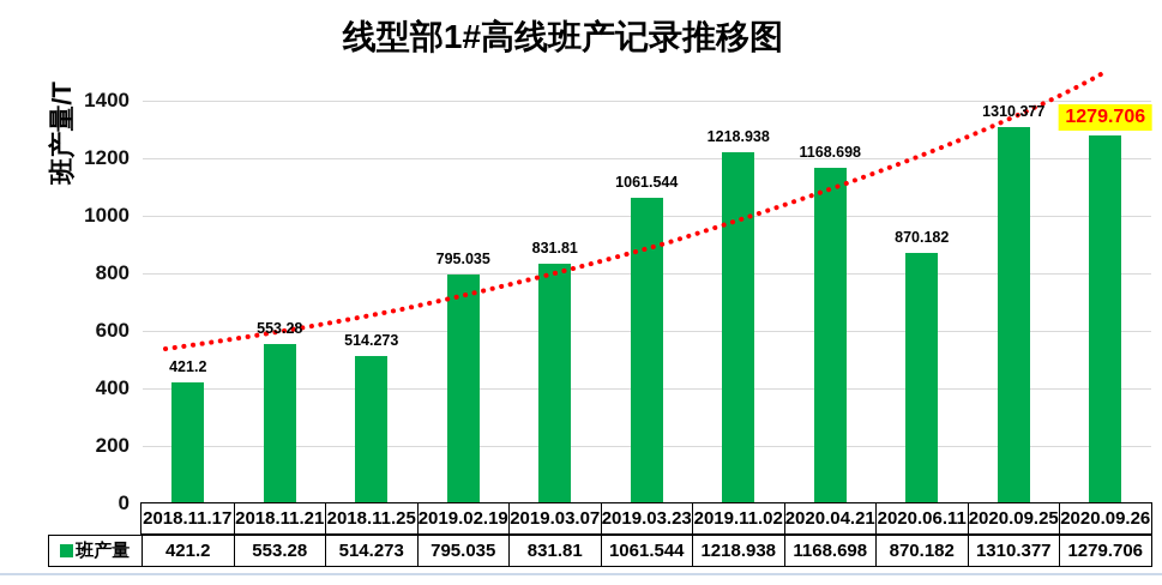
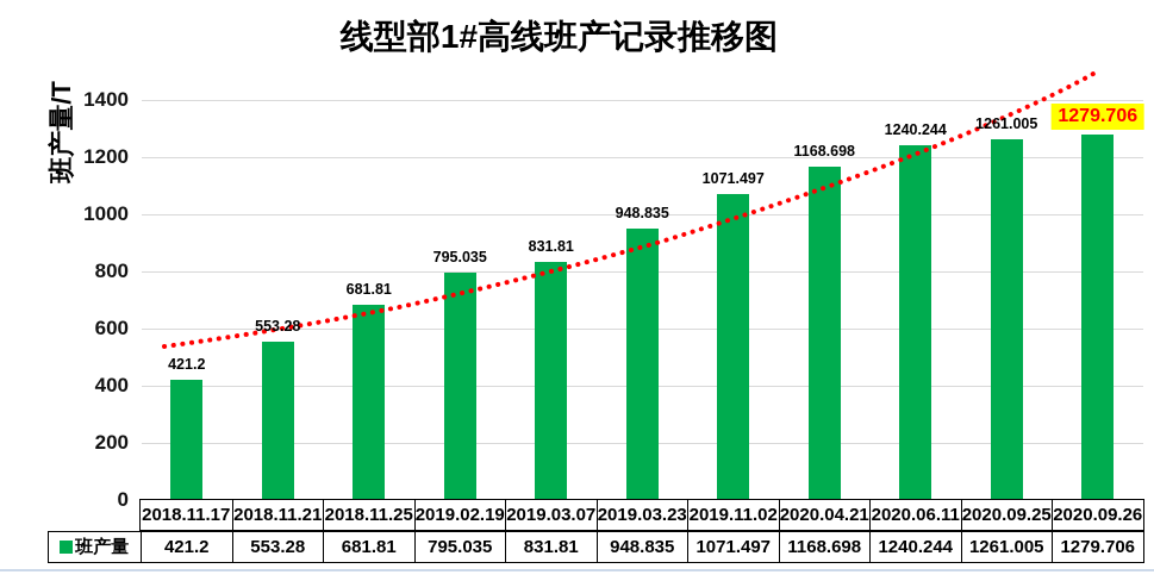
2018.11.25: 514.273 -> 681.81
2019.03.23: 1061.544 -> 948.835
2019.11.02: 1218.938 -> 1071.497
2020.06.11: 870.182 -> 1240.244
2020.09.25: 1310.377 -> 1261.005
